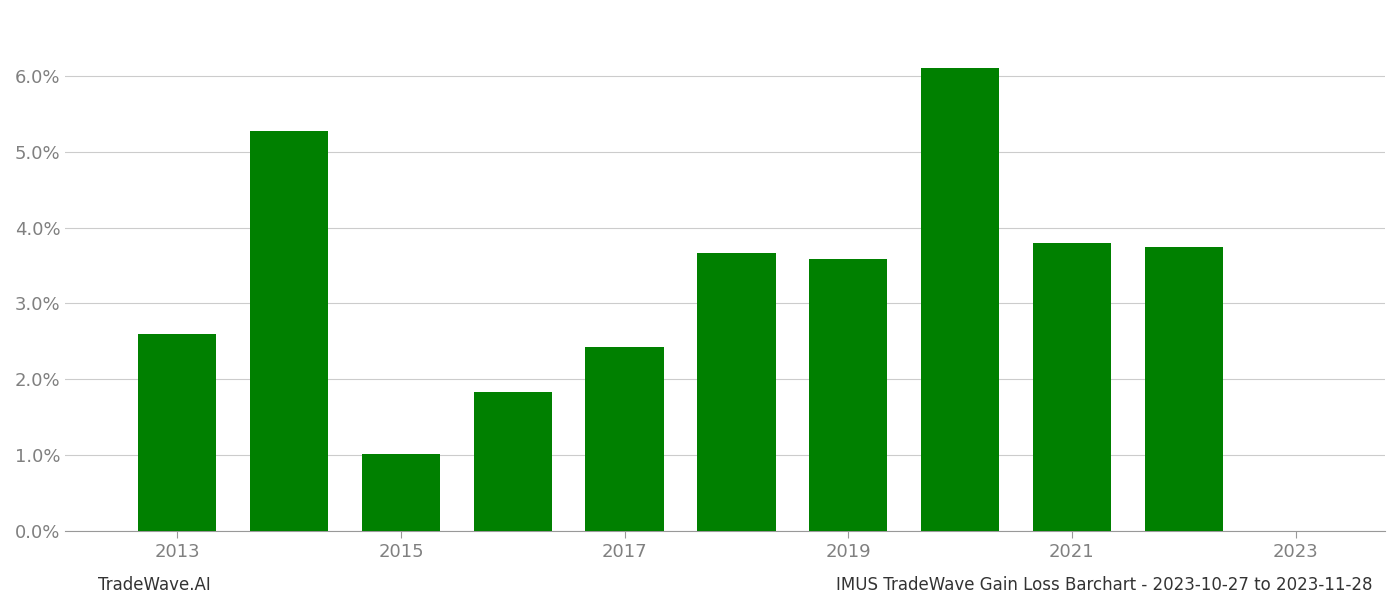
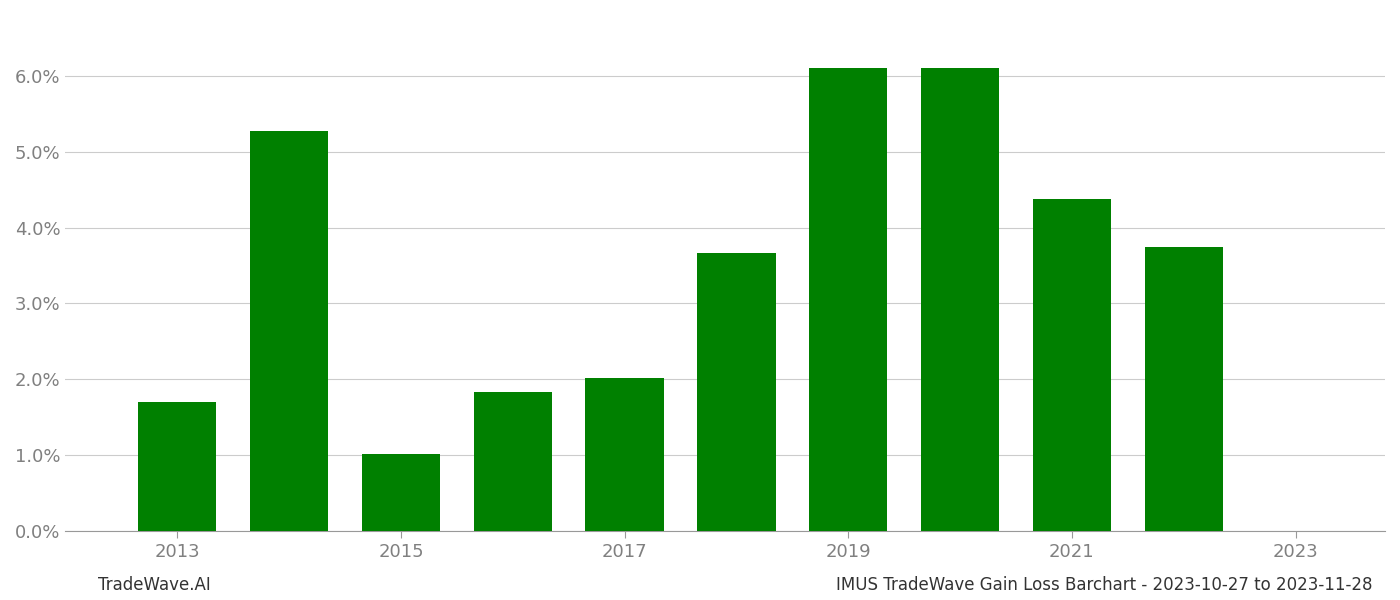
2013: 2.60% -> 1.70%
2017: 2.42% -> 2.02%
2019: 3.58% -> 6.10%
2021: 3.80% -> 4.38%
